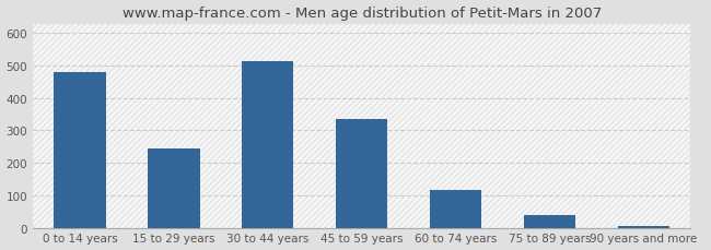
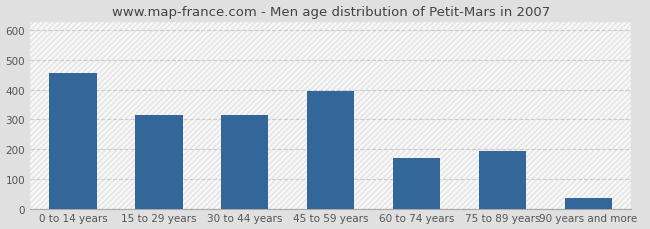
0 to 14 years: 480 -> 455
15 to 29 years: 245 -> 315
30 to 44 years: 515 -> 315
45 to 59 years: 335 -> 395
60 to 74 years: 117 -> 170
75 to 89 years: 38 -> 195
90 years and more: 7 -> 35
